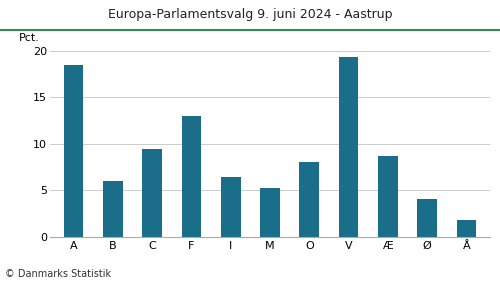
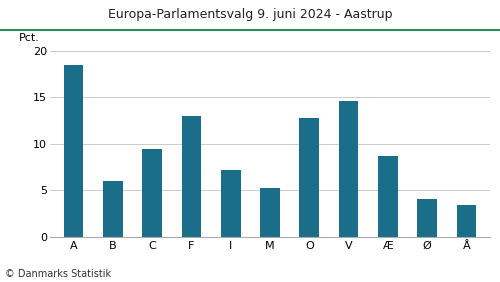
I: 6.4 -> 7.2
O: 8.1 -> 12.8
V: 19.3 -> 14.6
Å: 1.8 -> 3.4
